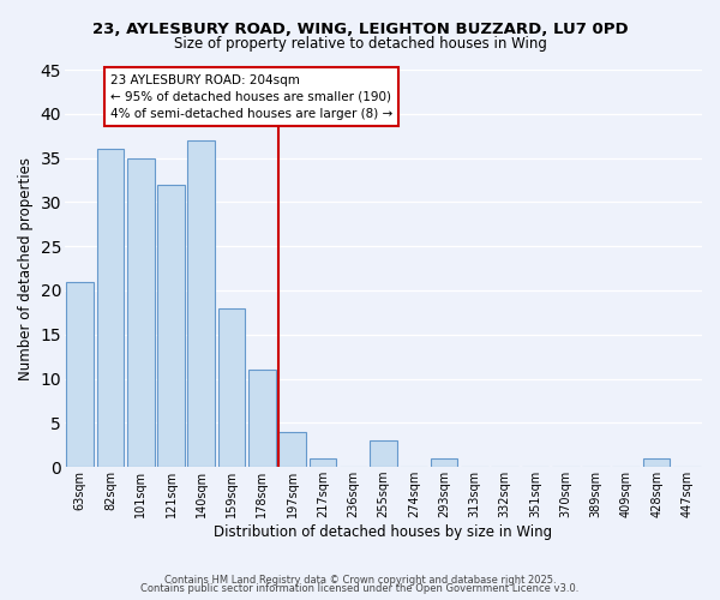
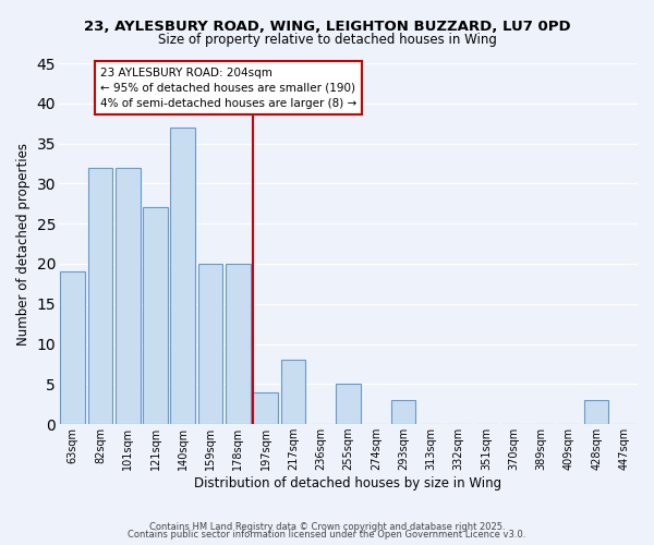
63sqm: 21 -> 19
82sqm: 36 -> 32
101sqm: 35 -> 32
121sqm: 32 -> 27
159sqm: 18 -> 20
178sqm: 11 -> 20
217sqm: 1 -> 8
255sqm: 3 -> 5
293sqm: 1 -> 3
428sqm: 1 -> 3
